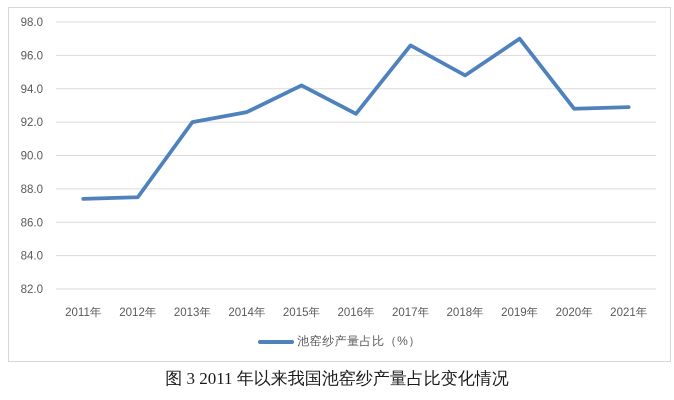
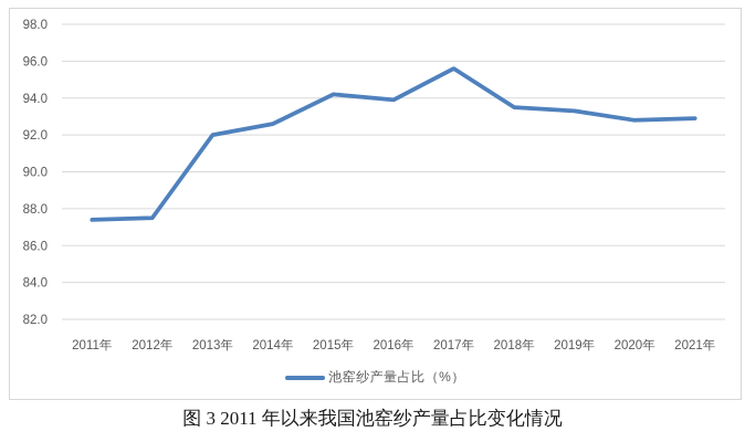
2016年: 92.5 -> 93.9
2017年: 96.6 -> 95.6
2018年: 94.8 -> 93.5
2019年: 97.0 -> 93.3
